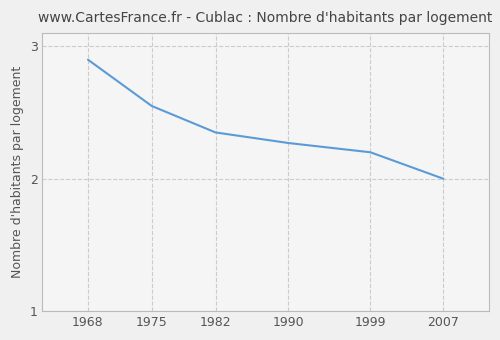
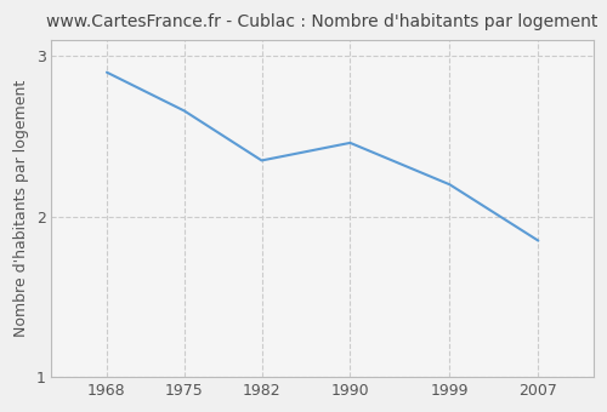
1975: 2.55 -> 2.66
1990: 2.27 -> 2.46
2007: 2.00 -> 1.85
